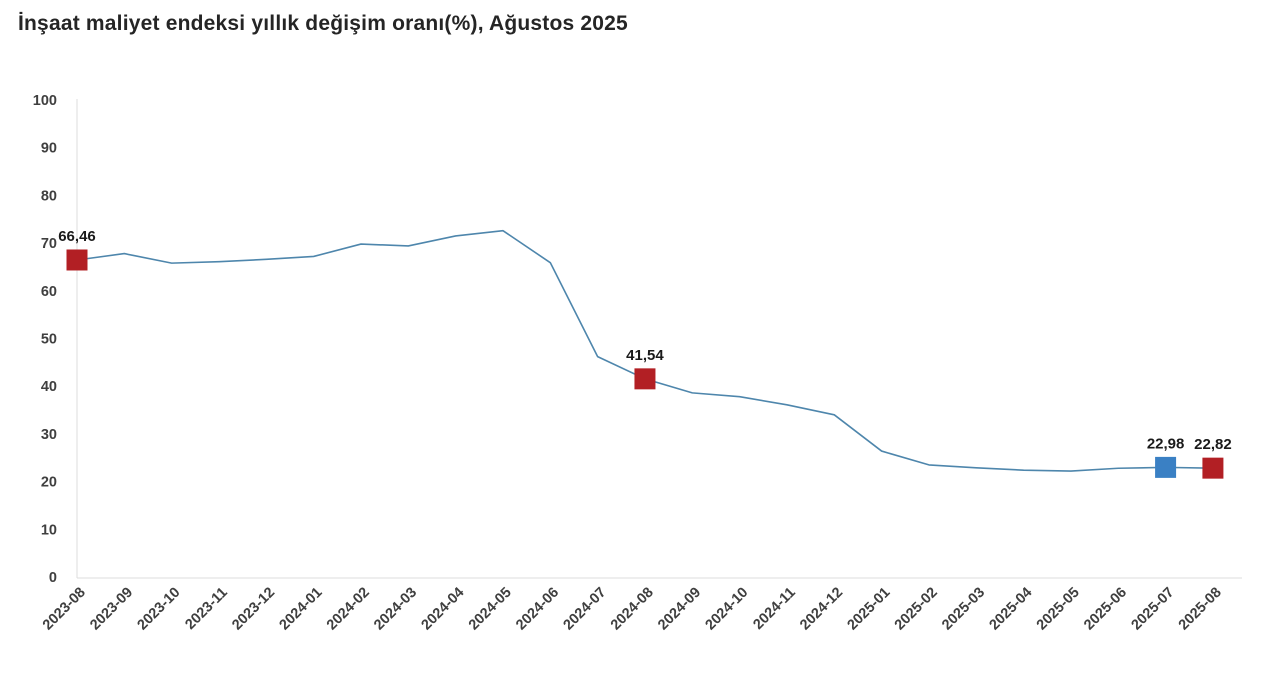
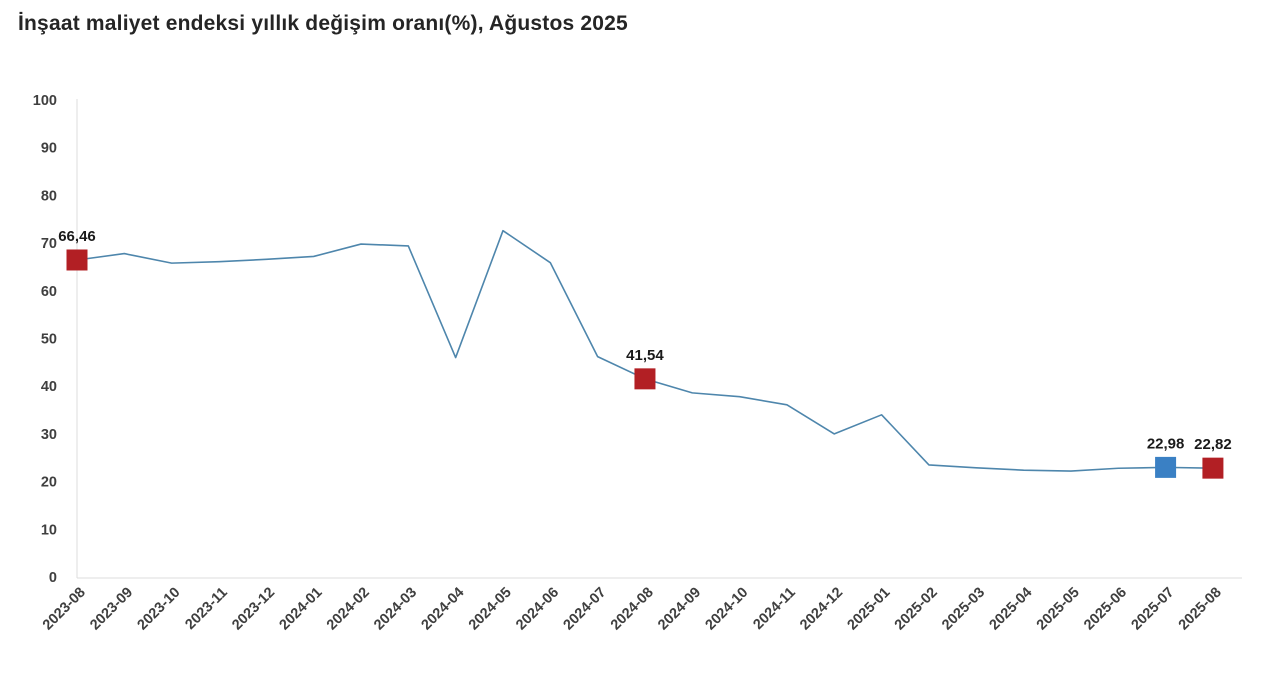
2024-04: 72 -> 46
2024-12: 34 -> 30
2025-01: 26 -> 34
